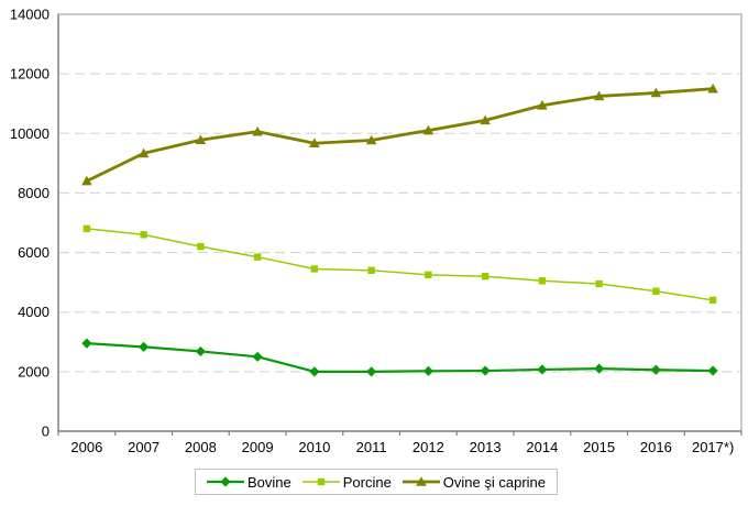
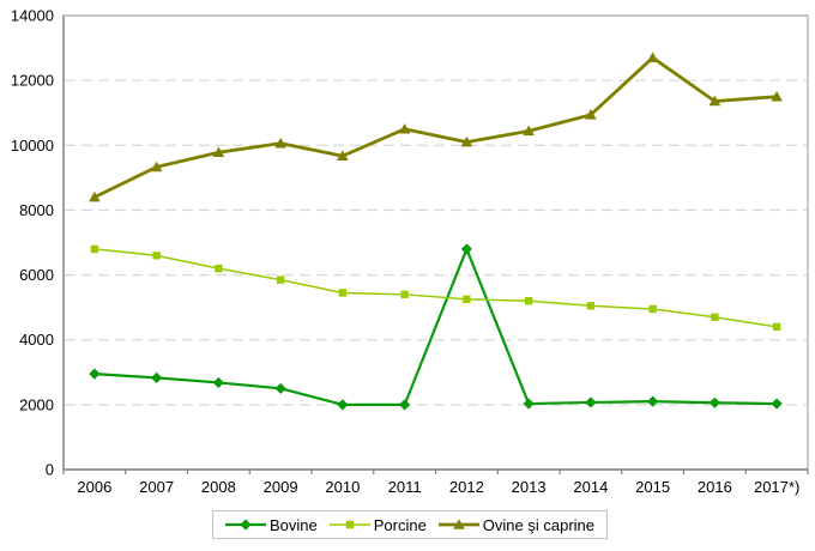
Ovine şi caprine/2011: 9800 -> 10500
Bovine/2012: 2000 -> 6800
Ovine şi caprine/2015: 11200 -> 12700
